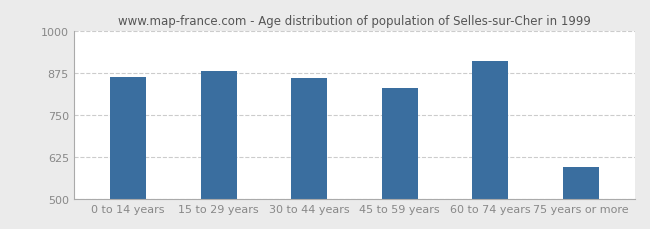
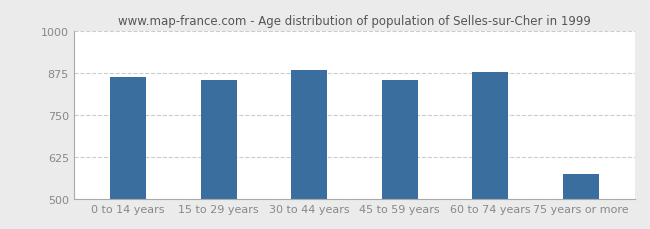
15 to 29 years: 880 -> 855
30 to 44 years: 860 -> 884
45 to 59 years: 830 -> 855
60 to 74 years: 910 -> 878
75 years or more: 595 -> 575
